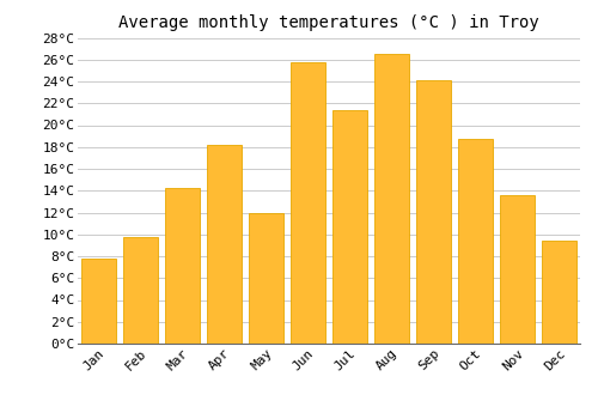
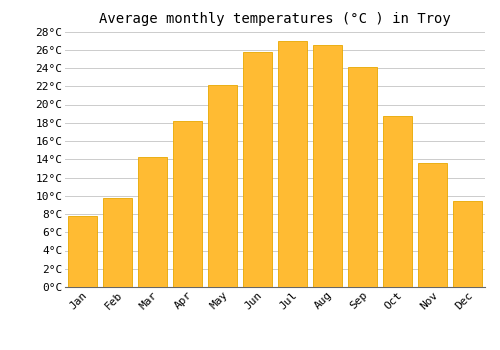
May: 12.0°C -> 22.1°C
Jul: 21.4°C -> 27.0°C
